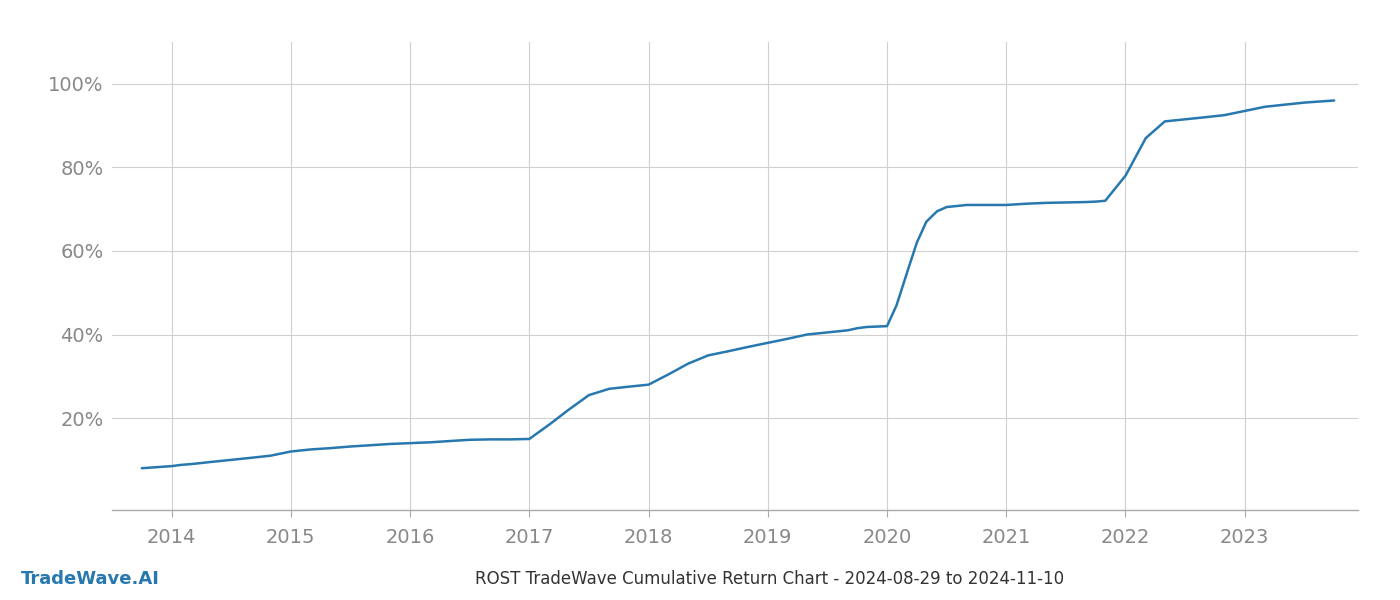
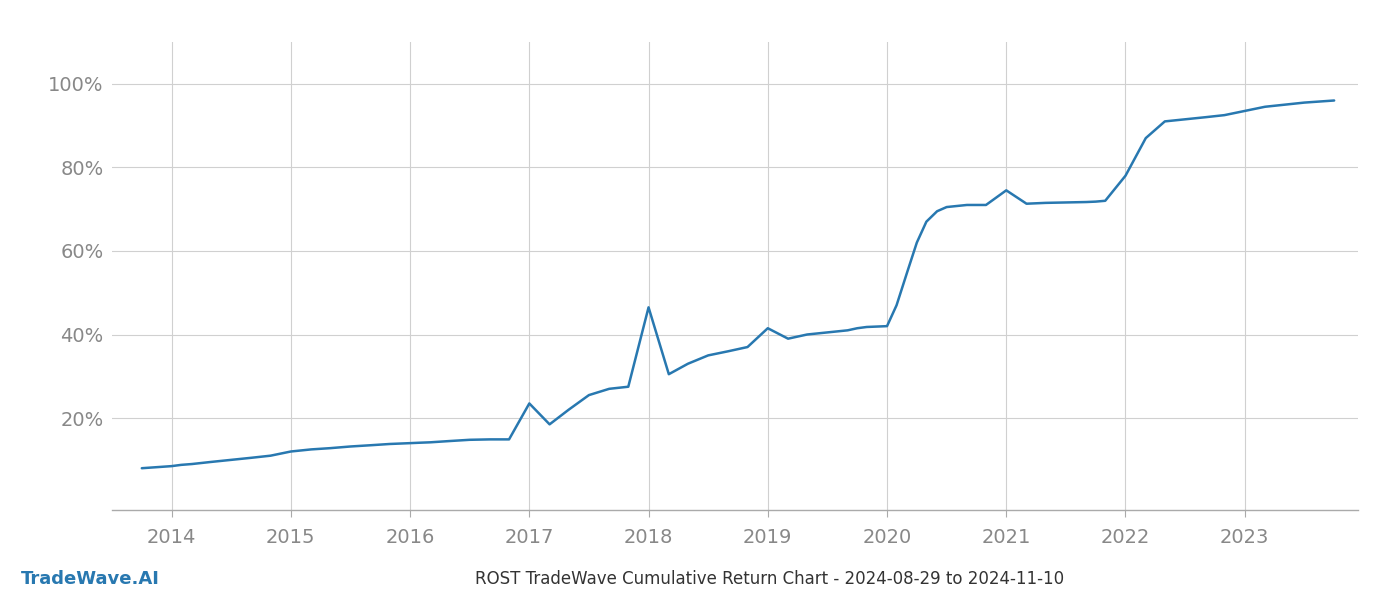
2017: 15.0% -> 23.5%
2018: 28.0% -> 46.5%
2019: 38.0% -> 41.5%
2021: 71.0% -> 74.5%
